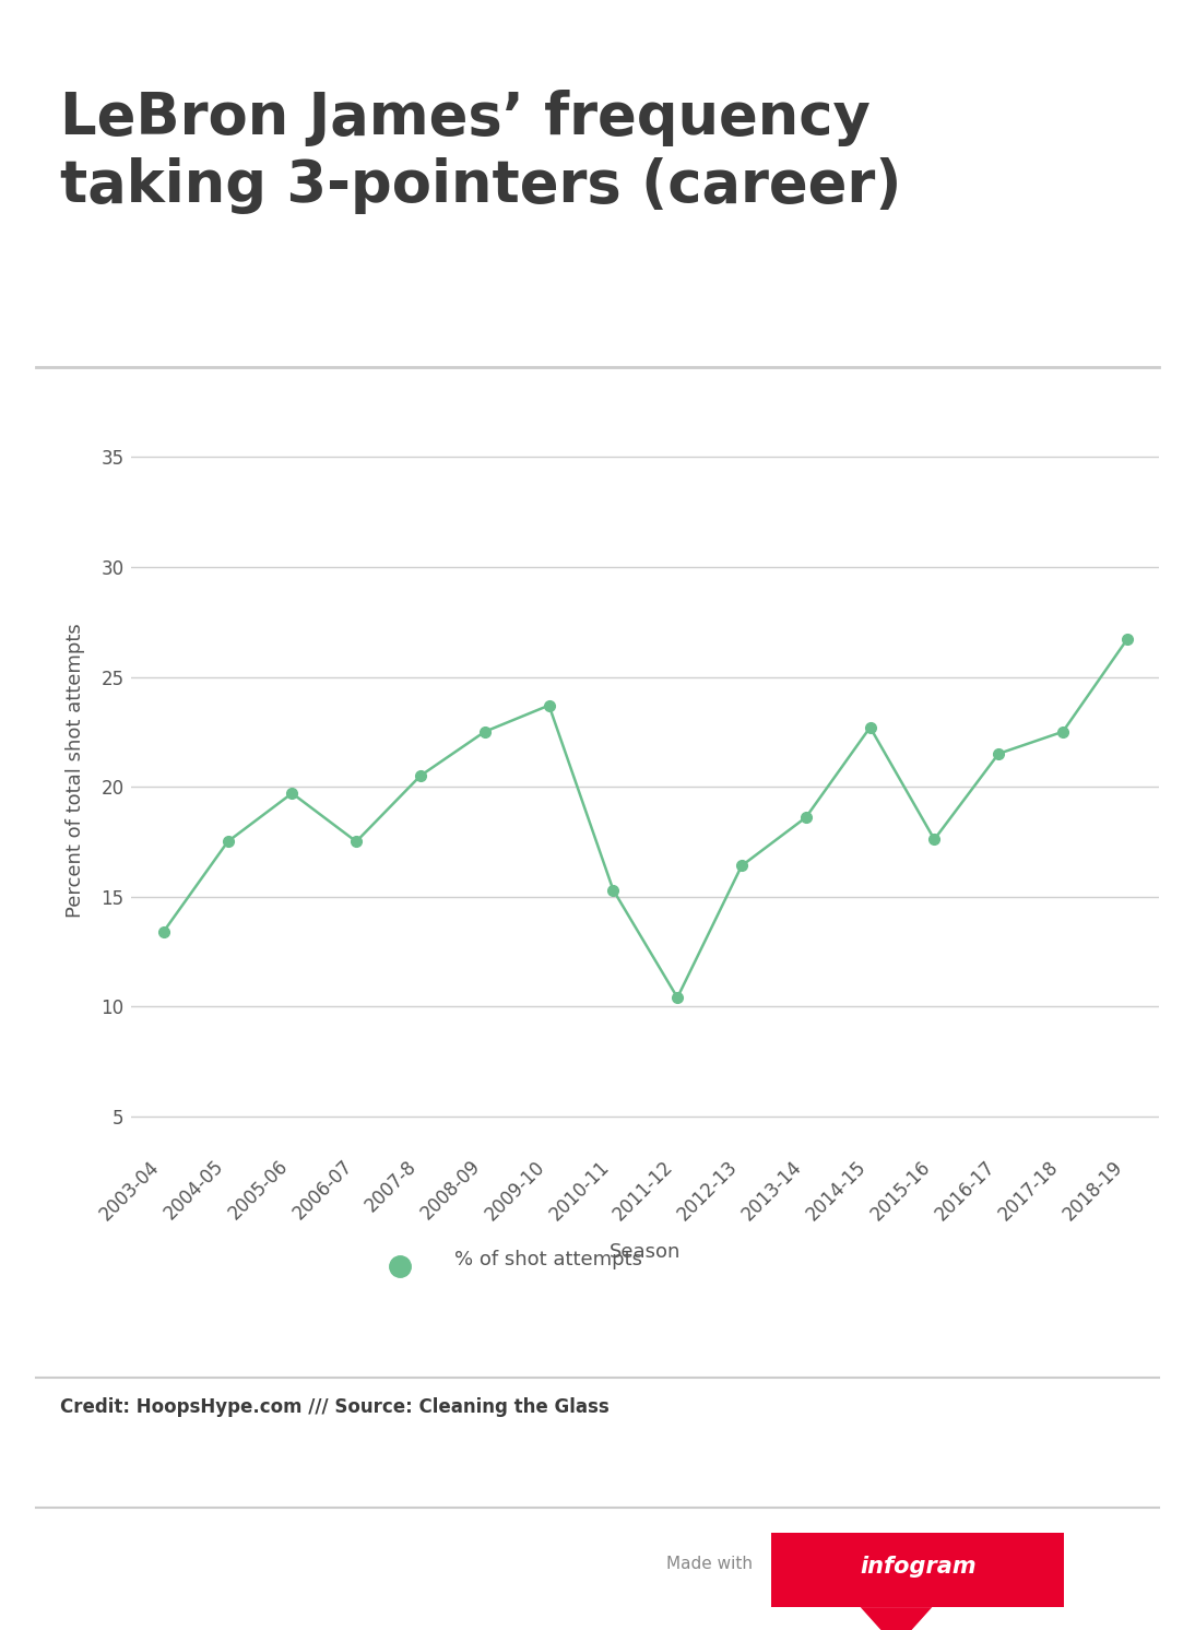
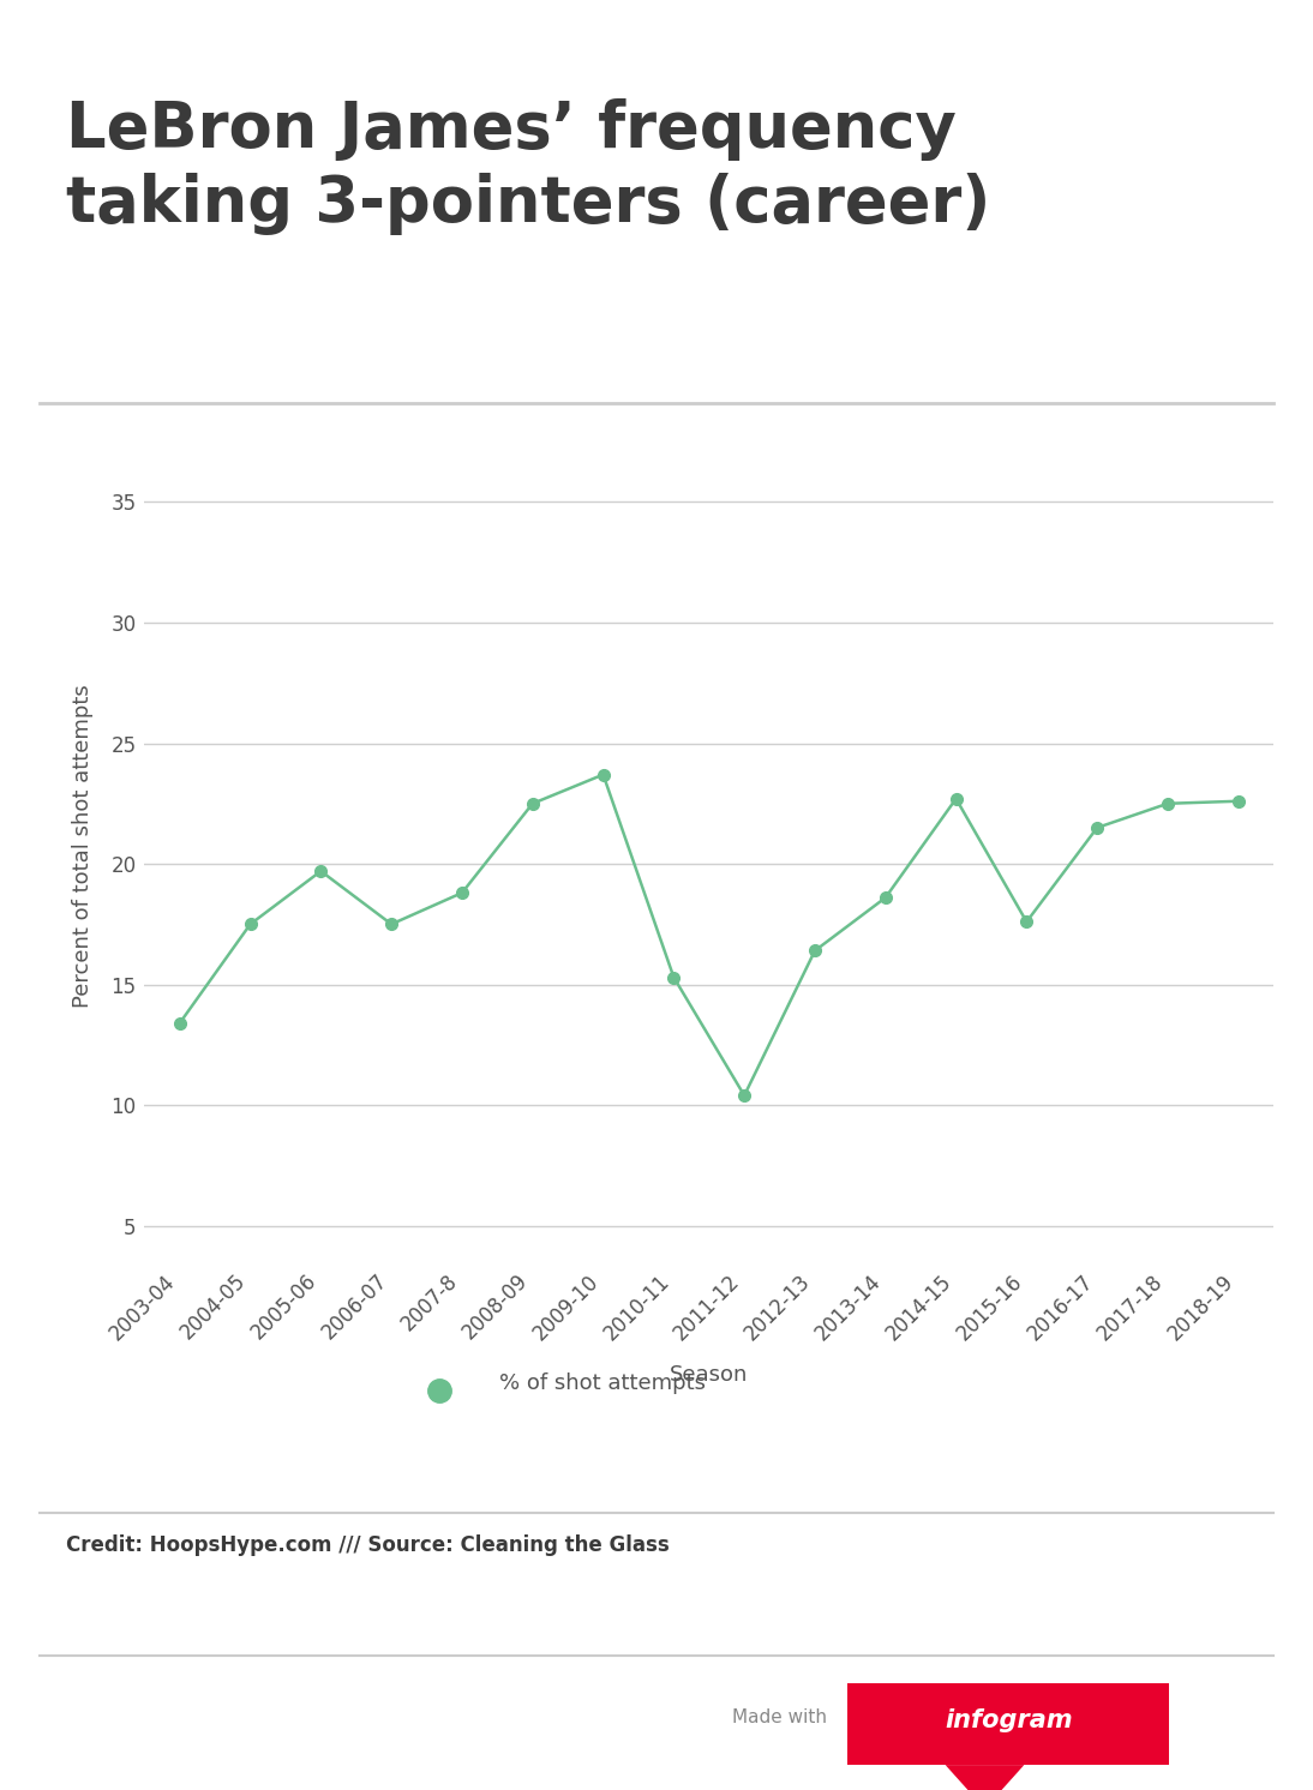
2007-8: 20.5 -> 18.8
2018-19: 26.7 -> 22.6
